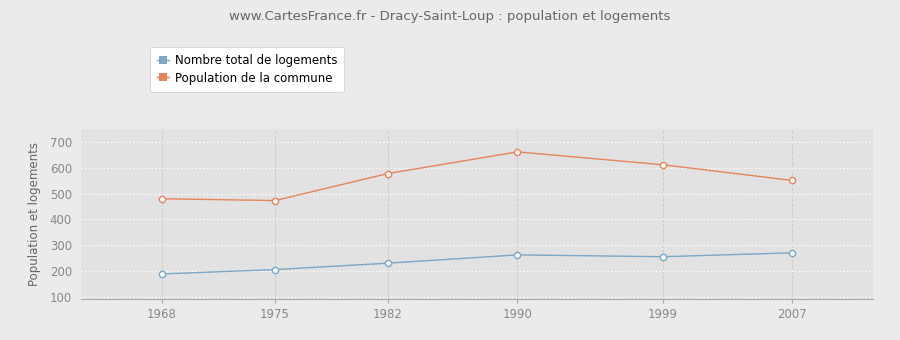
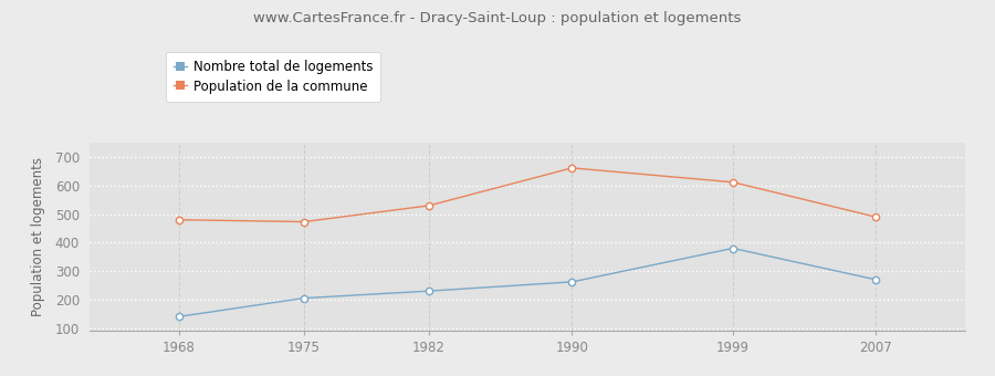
Nombre total de logements/1968: 188 -> 140
Population de la commune/1982: 578 -> 530
Nombre total de logements/1999: 255 -> 380
Population de la commune/2007: 551 -> 490
